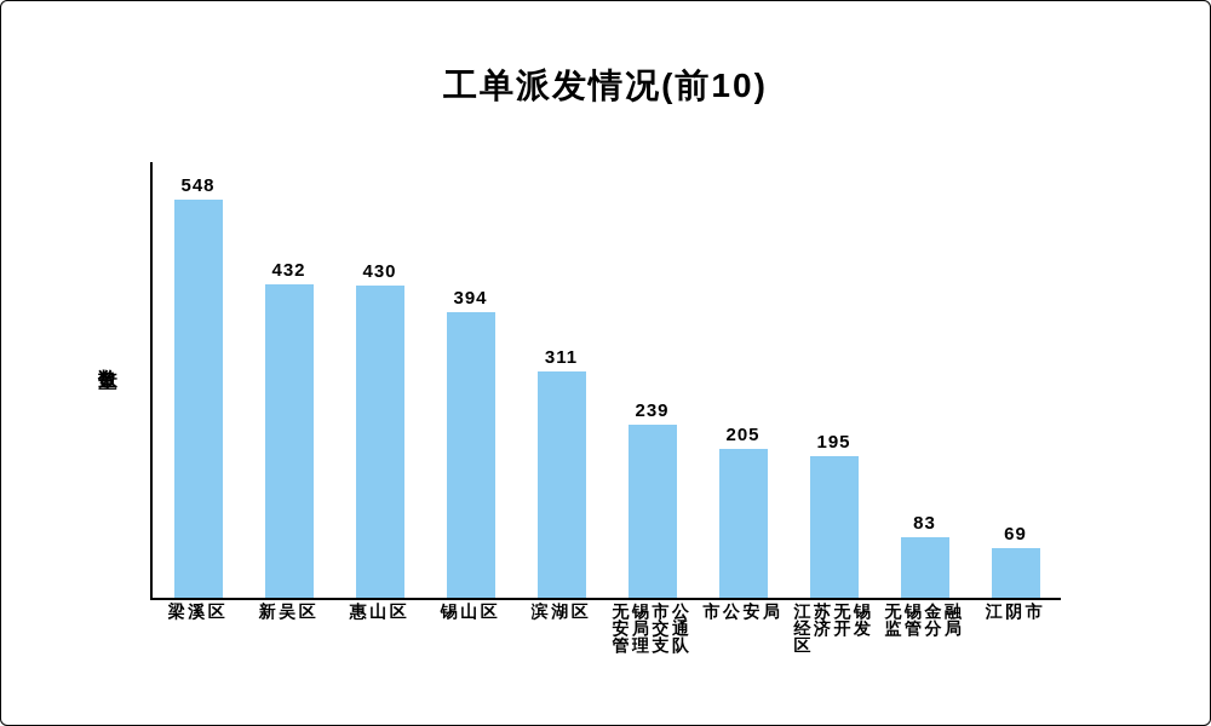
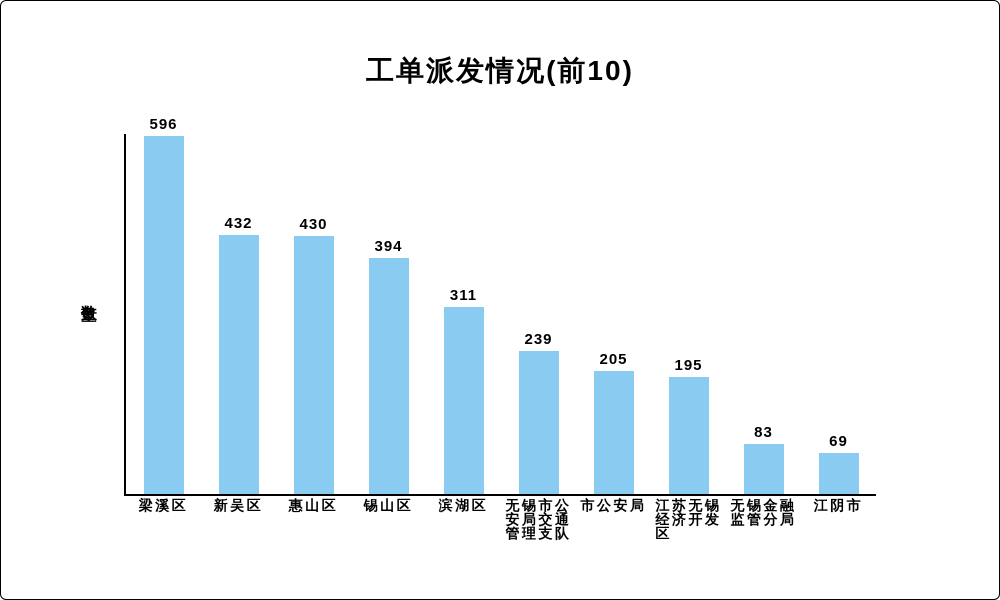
梁溪区: 548 -> 596
